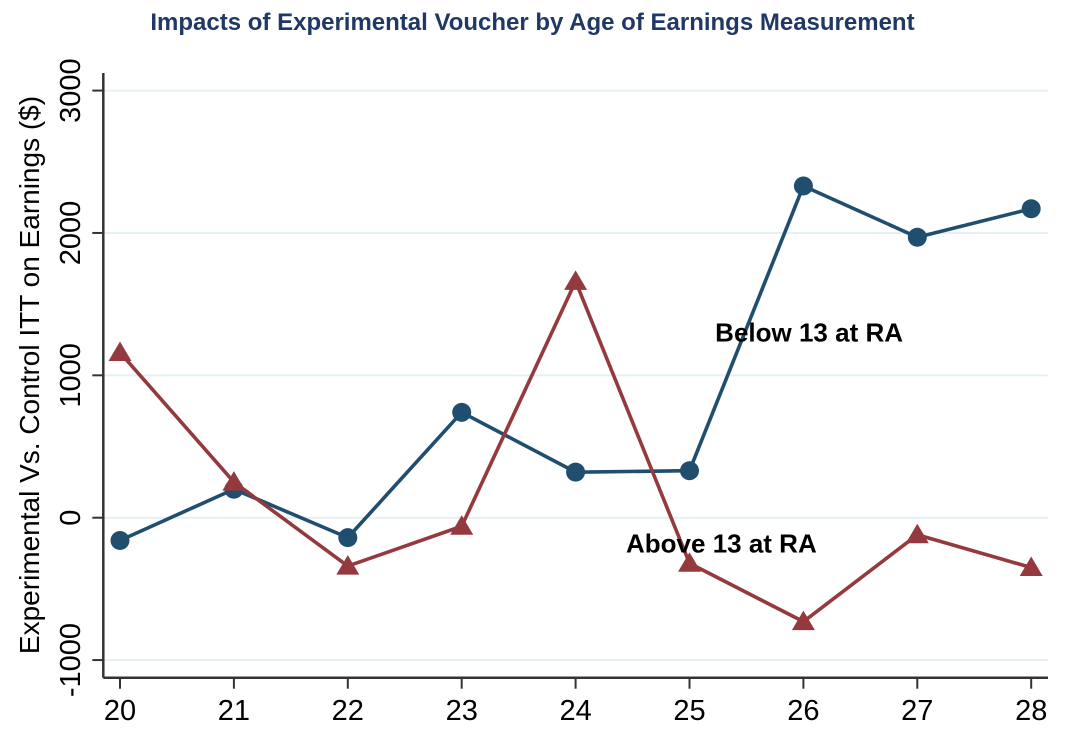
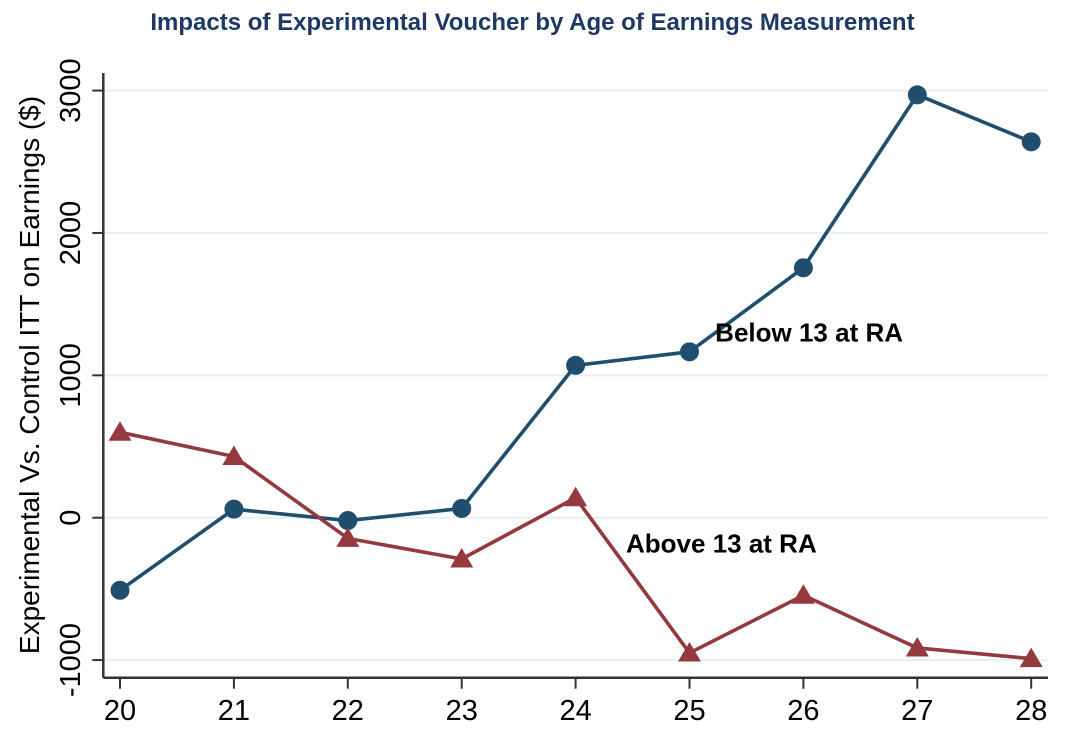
Below 13 at RA/20: -160 -> -510
Above 13 at RA/20: 1160 -> 600
Below 13 at RA/21: 200 -> 60
Above 13 at RA/21: 250 -> 430
Below 13 at RA/22: -140 -> -20
Above 13 at RA/22: -340 -> -140
Below 13 at RA/23: 740 -> 60
Above 13 at RA/23: -60 -> -290
Below 13 at RA/24: 320 -> 1070
Above 13 at RA/24: 1660 -> 140
Below 13 at RA/25: 330 -> 1160
Above 13 at RA/25: -320 -> -950
Below 13 at RA/26: 2330 -> 1760
Above 13 at RA/26: -730 -> -540
Below 13 at RA/27: 1970 -> 2970
Above 13 at RA/27: -120 -> -920
Below 13 at RA/28: 2170 -> 2640
Above 13 at RA/28: -350 -> -990
